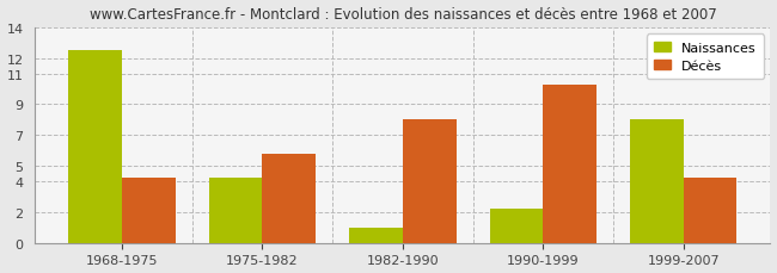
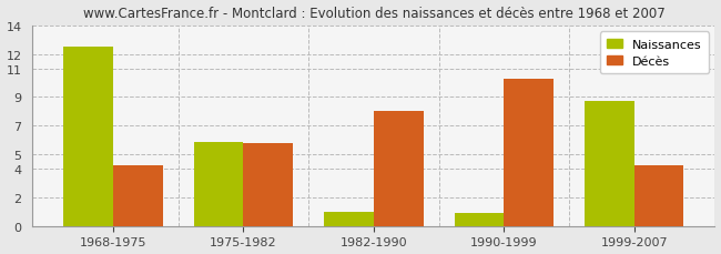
Naissances/1975-1982: 4.2 -> 5.9
Naissances/1990-1999: 2.2 -> 0.9
Naissances/1999-2007: 8.0 -> 8.7
